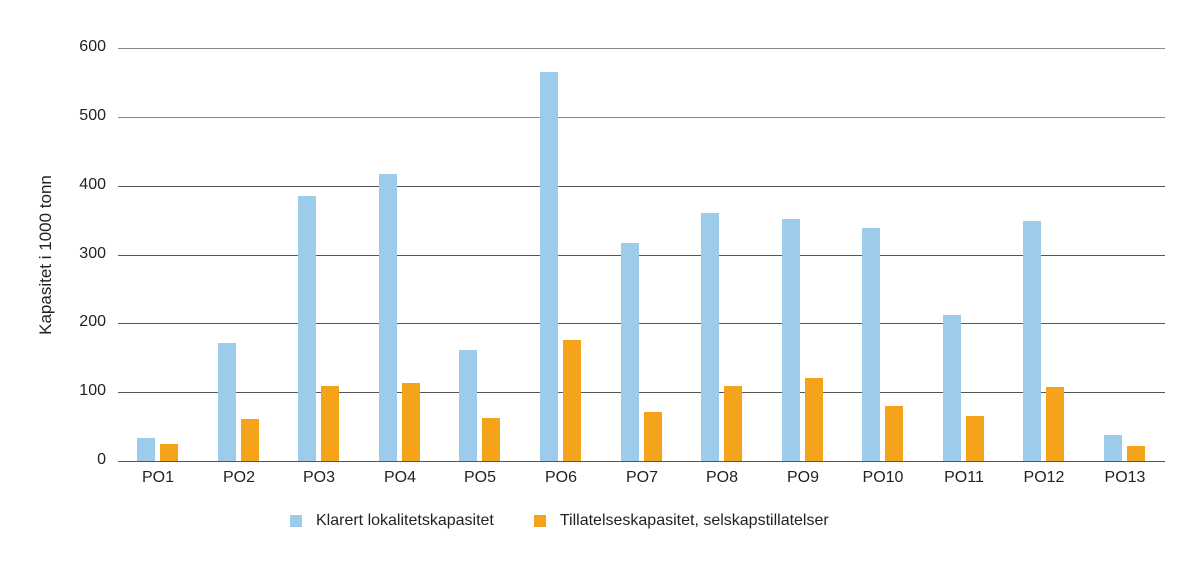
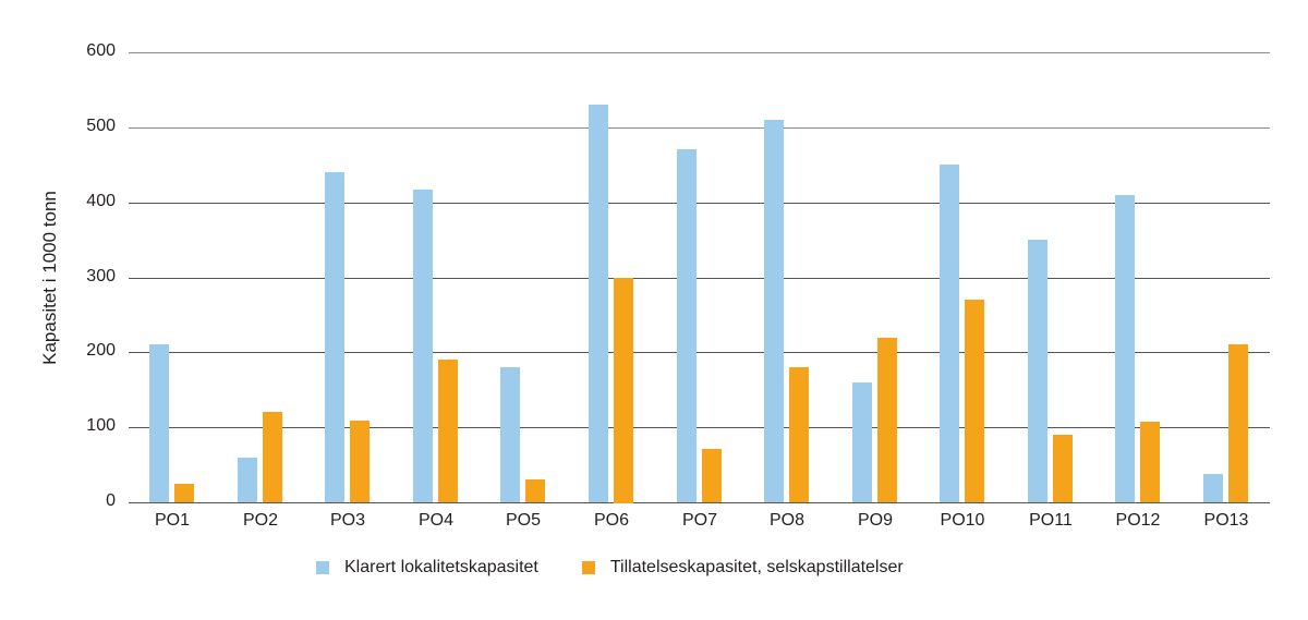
Klarert lokalitetskapasitet/PO1: 30 -> 210
Klarert lokalitetskapasitet/PO2: 170 -> 60
Tillatelseskapasitet, selskapstillatelser/PO2: 60 -> 120
Klarert lokalitetskapasitet/PO3: 380 -> 440
Tillatelseskapasitet, selskapstillatelser/PO4: 110 -> 190
Klarert lokalitetskapasitet/PO5: 160 -> 180
Tillatelseskapasitet, selskapstillatelser/PO5: 60 -> 30
Klarert lokalitetskapasitet/PO6: 560 -> 530
Tillatelseskapasitet, selskapstillatelser/PO6: 180 -> 300
Klarert lokalitetskapasitet/PO7: 320 -> 470
Klarert lokalitetskapasitet/PO8: 360 -> 510
Tillatelseskapasitet, selskapstillatelser/PO8: 110 -> 180
Klarert lokalitetskapasitet/PO9: 350 -> 160
Tillatelseskapasitet, selskapstillatelser/PO9: 120 -> 220
Klarert lokalitetskapasitet/PO10: 340 -> 450
Tillatelseskapasitet, selskapstillatelser/PO10: 80 -> 270
Klarert lokalitetskapasitet/PO11: 210 -> 350
Tillatelseskapasitet, selskapstillatelser/PO11: 60 -> 90
Klarert lokalitetskapasitet/PO12: 350 -> 410
Tillatelseskapasitet, selskapstillatelser/PO13: 20 -> 210
